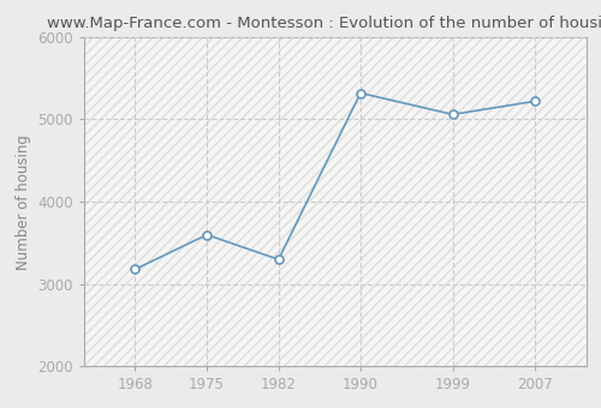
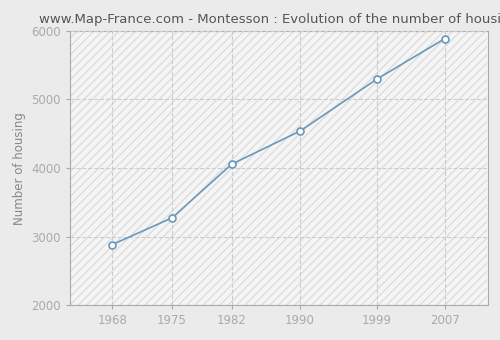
1968: 3180 -> 2890
1975: 3600 -> 3280
1982: 3300 -> 4060
1990: 5320 -> 4540
1999: 5060 -> 5300
2007: 5220 -> 5890
